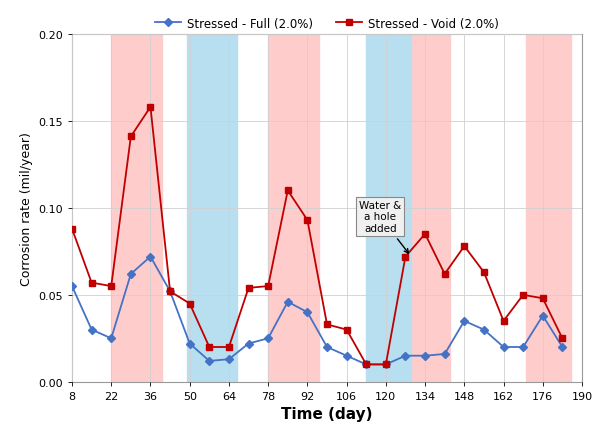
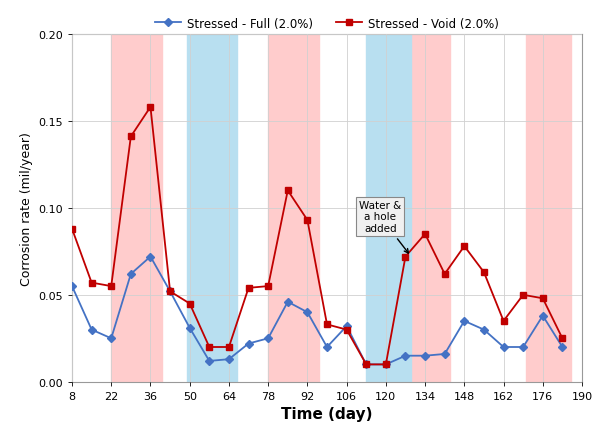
Stressed - Full (2.0%)/50: 0.022 -> 0.031
Stressed - Full (2.0%)/106: 0.015 -> 0.032
